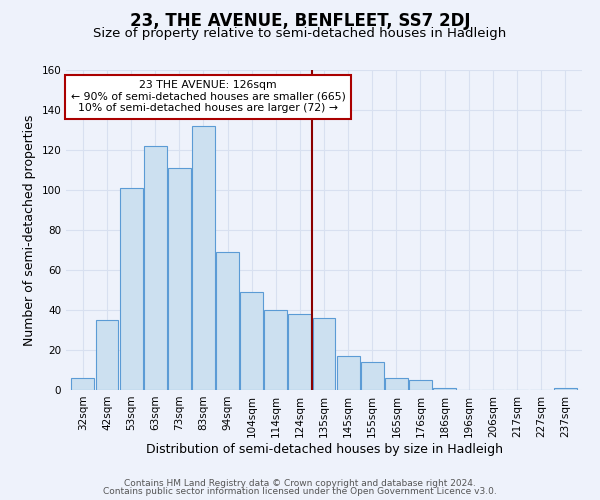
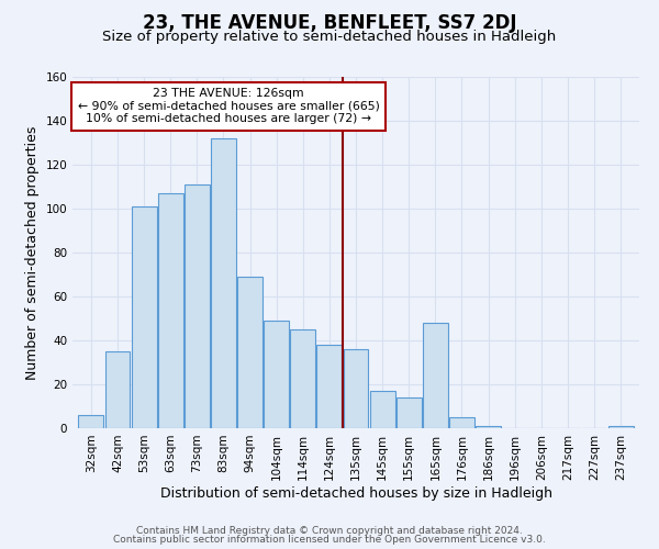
63sqm: 122 -> 107
114sqm: 40 -> 45
165sqm: 6 -> 48
